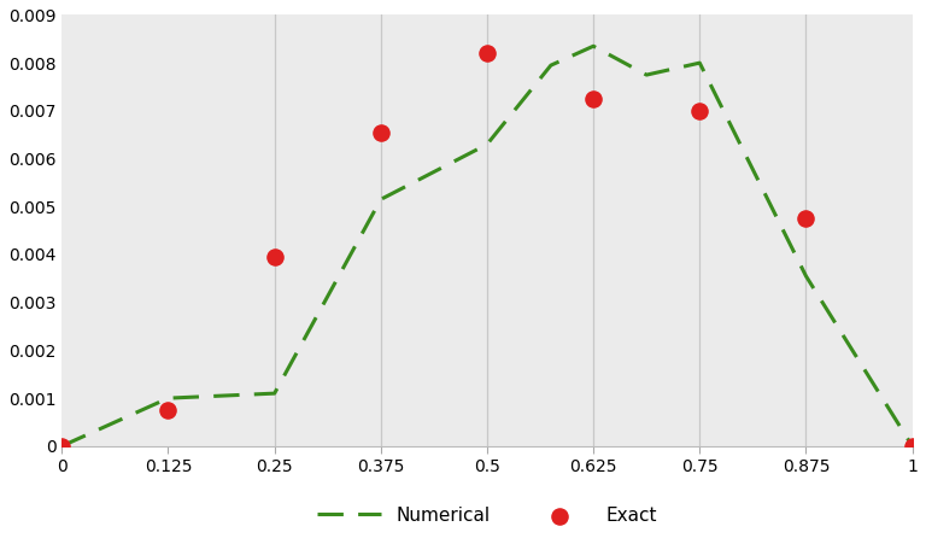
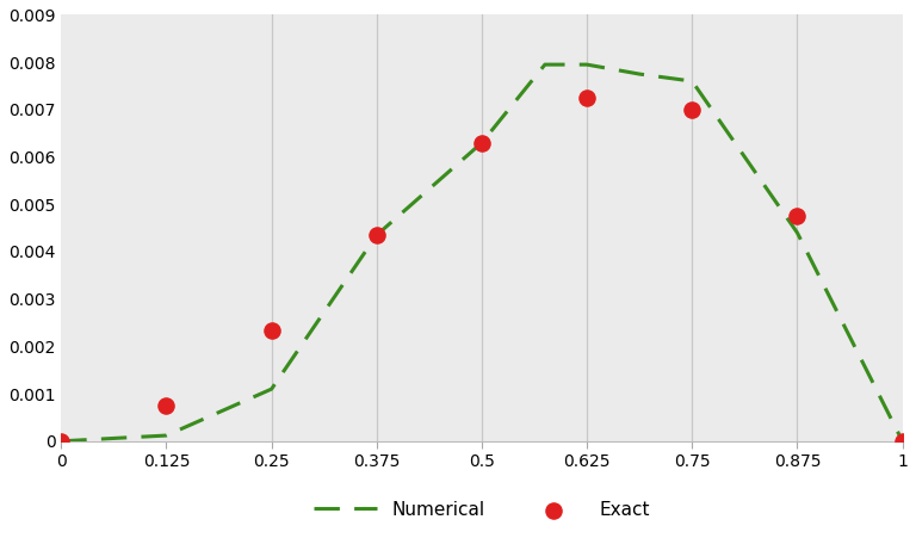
Numerical/0.125: 0.00100 -> 0.00012
Exact/0.25: 0.00395 -> 0.00235
Exact/0.375: 0.00655 -> 0.00435
Numerical/0.375: 0.00515 -> 0.00435
Exact/0.5: 0.00820 -> 0.00630
Numerical/0.625: 0.00835 -> 0.00795
Numerical/0.75: 0.00800 -> 0.00760
Numerical/0.875: 0.00355 -> 0.00440
